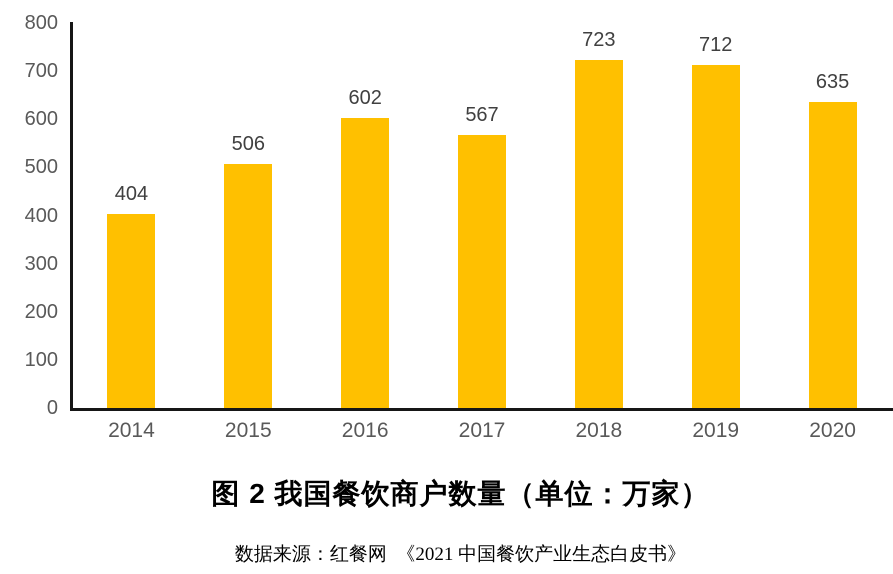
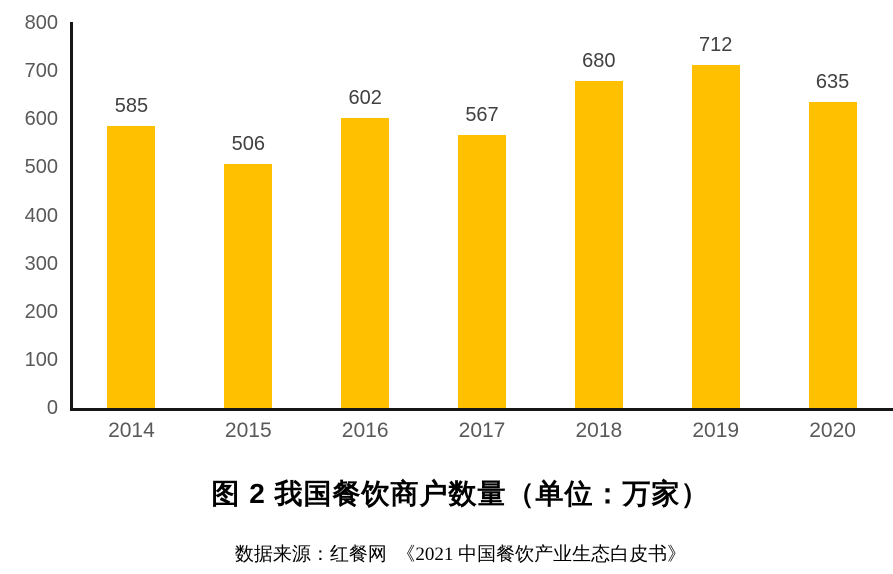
2014: 404 -> 585
2018: 723 -> 680
